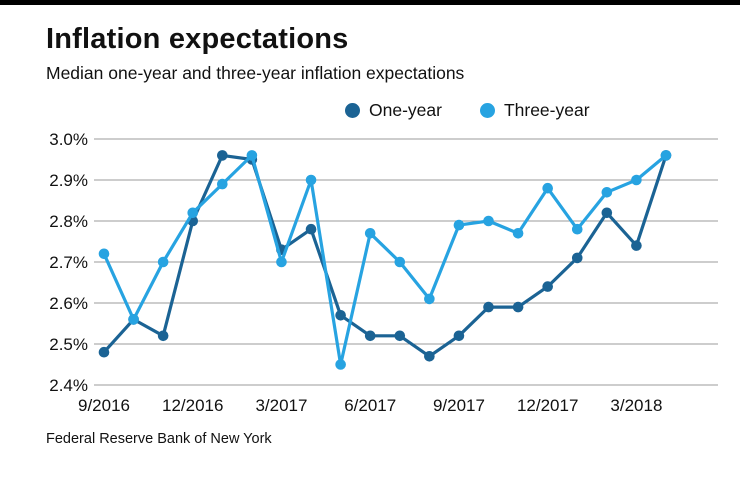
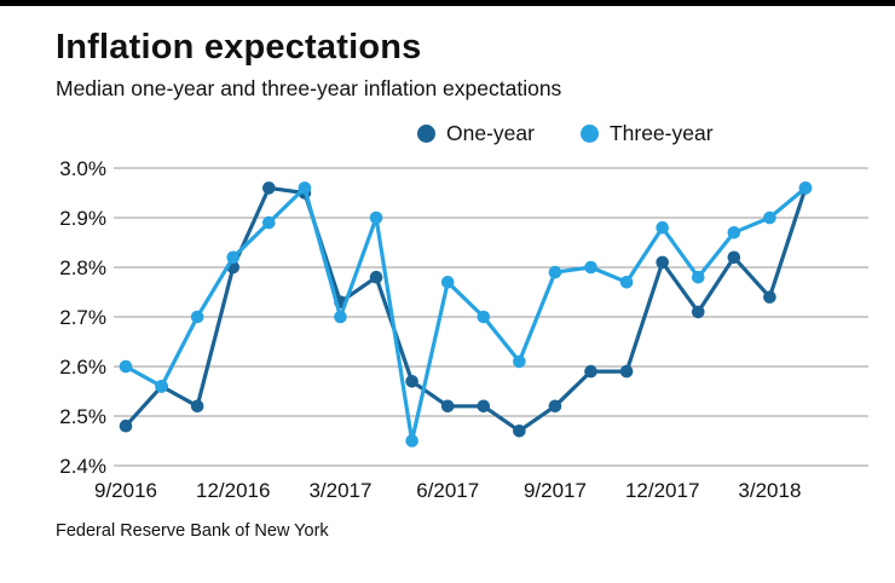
Three-year/9/2016: 2.72% -> 2.60%
One-year/12/2017: 2.64% -> 2.81%
